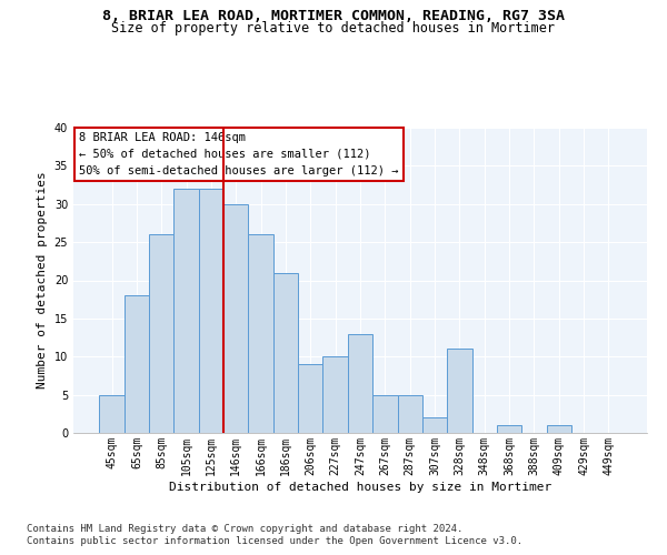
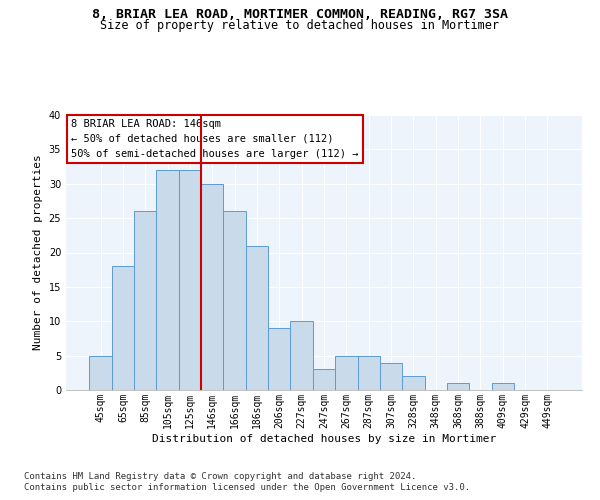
247sqm: 13 -> 3
307sqm: 2 -> 4
328sqm: 11 -> 2
